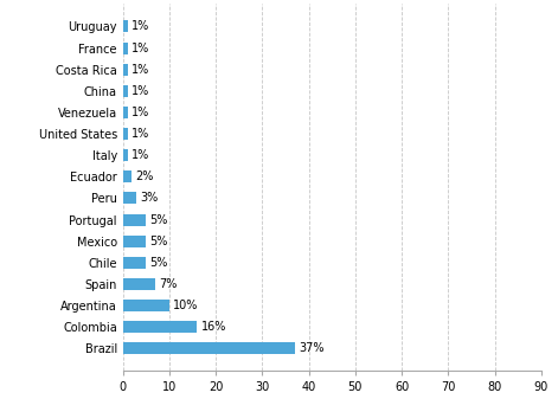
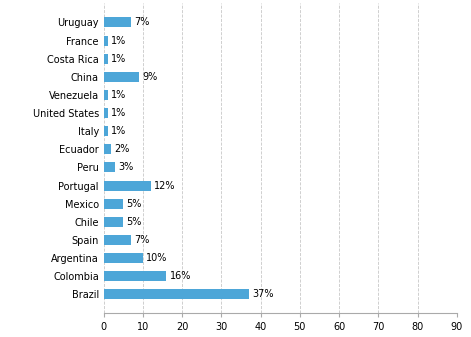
Uruguay: 1% -> 7%
China: 1% -> 9%
Portugal: 5% -> 12%
